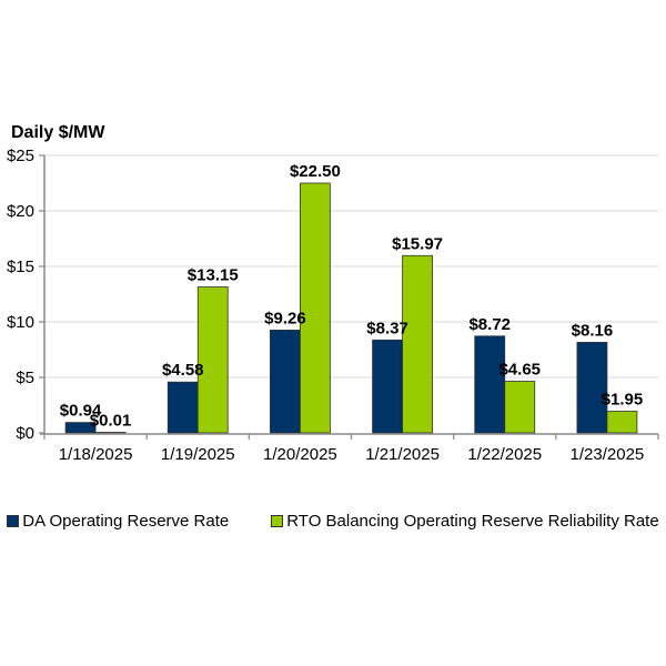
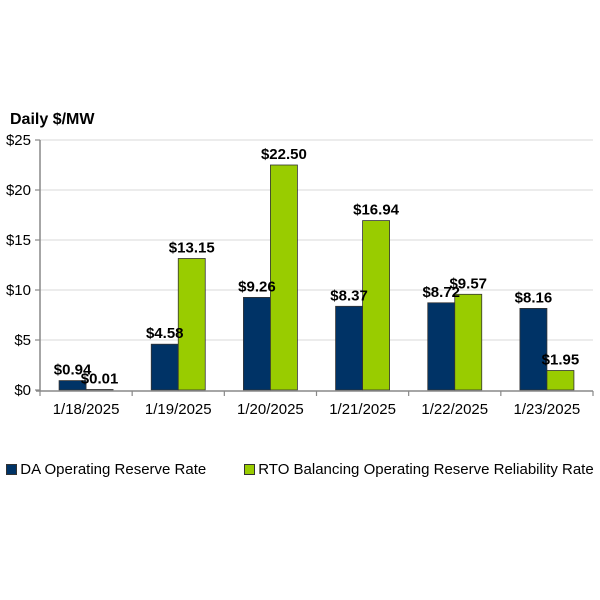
RTO Balancing Operating Reserve Reliability Rate/1/21/2025: $15.97 -> $16.94
RTO Balancing Operating Reserve Reliability Rate/1/22/2025: $4.65 -> $9.57
